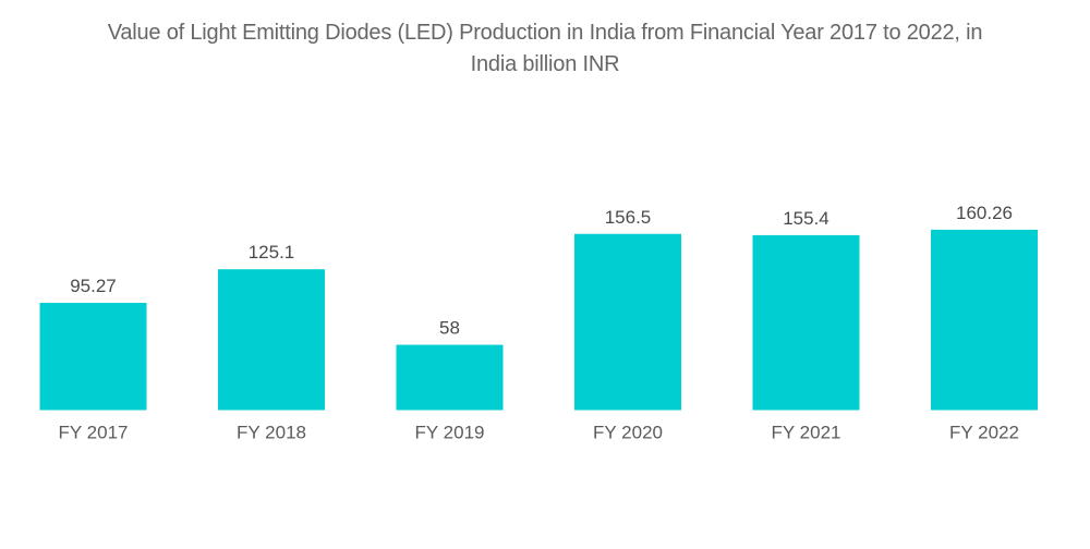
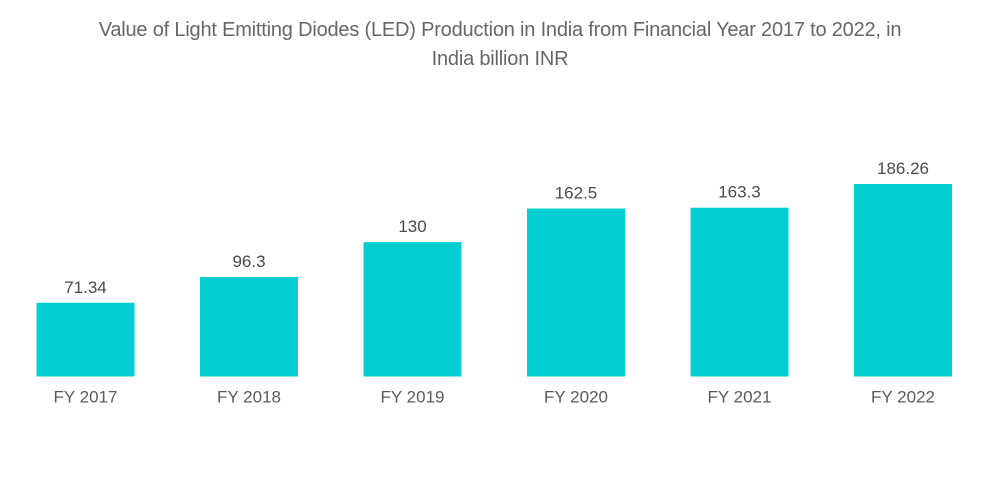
FY 2017: 95.27 -> 71.34
FY 2018: 125.1 -> 96.3
FY 2019: 58 -> 130
FY 2020: 156.5 -> 162.5
FY 2021: 155.4 -> 163.3
FY 2022: 160.26 -> 186.26
